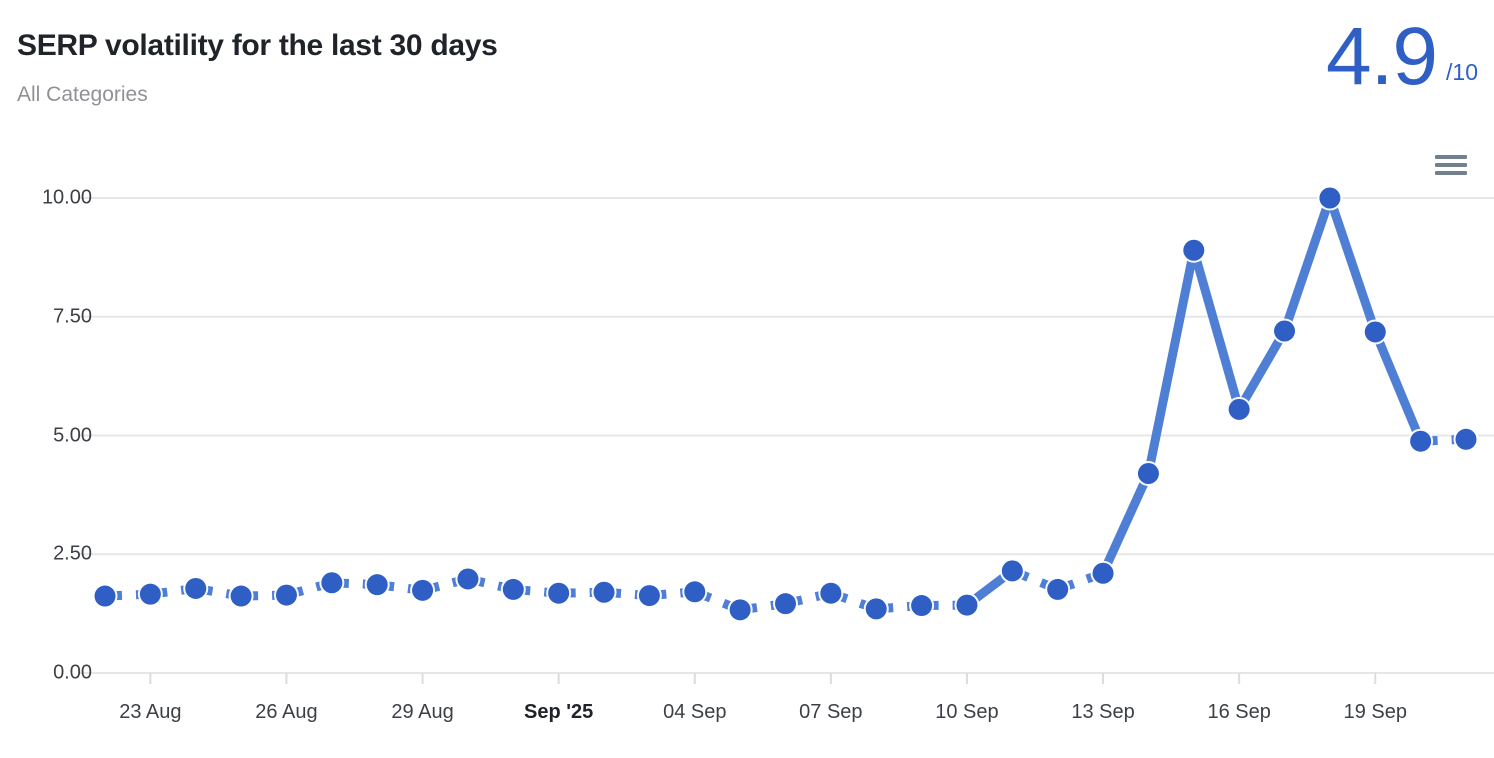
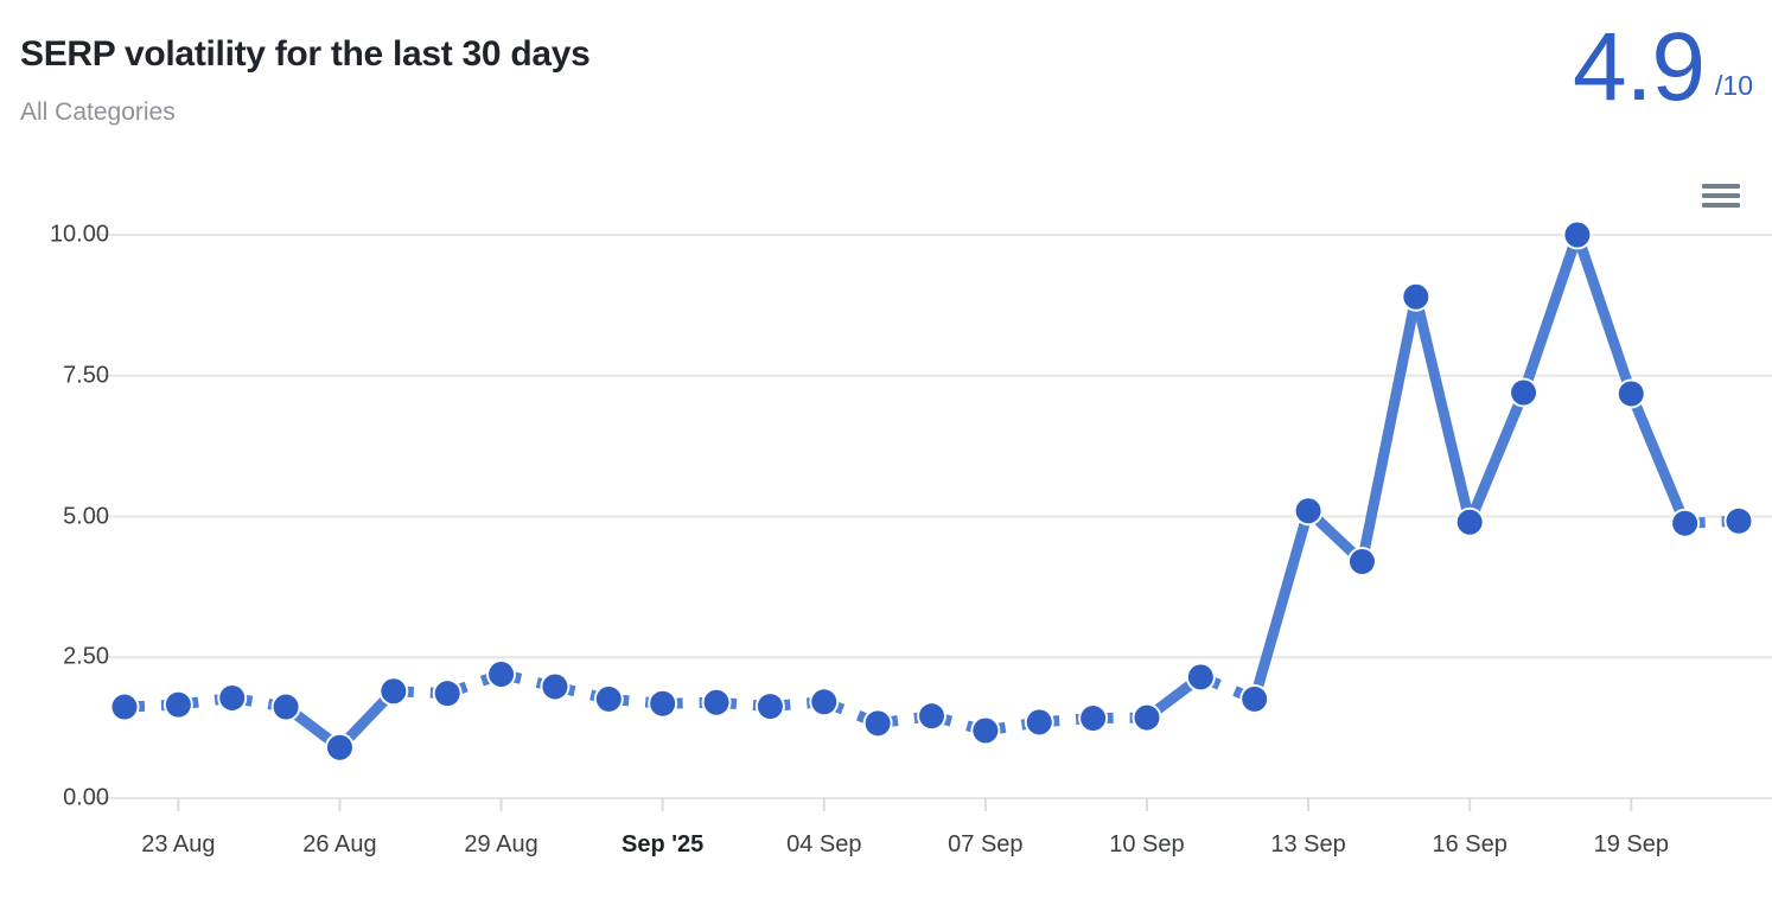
26 Aug: 1.6 -> 0.9
29 Aug: 1.7 -> 2.2
07 Sep: 1.7 -> 1.2
13 Sep: 2.1 -> 5.1
16 Sep: 5.5 -> 4.9
